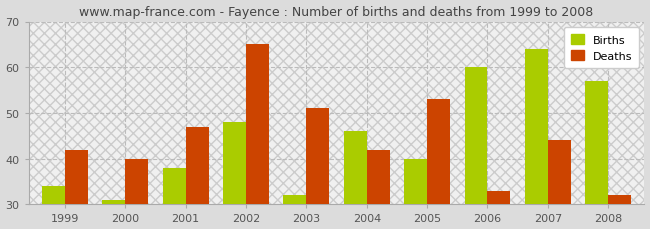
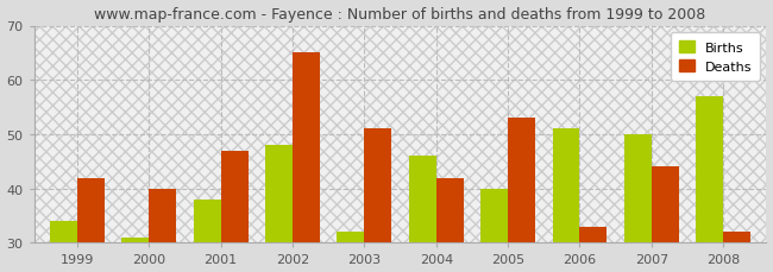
Births/2006: 60 -> 51
Births/2007: 64 -> 50
